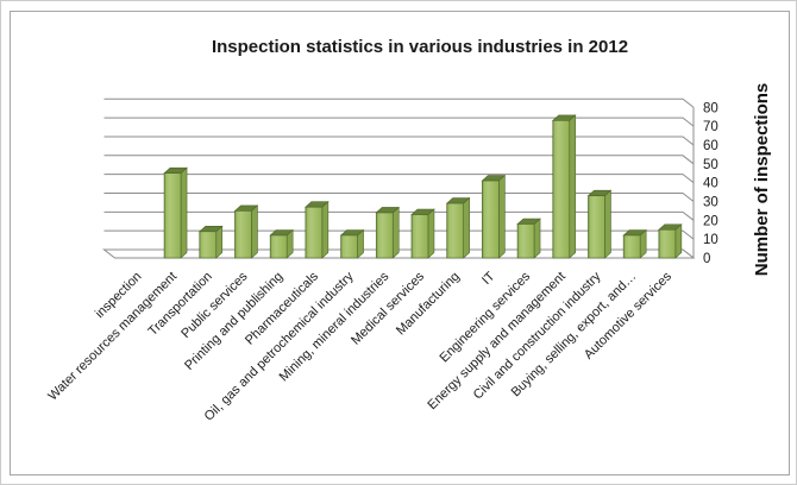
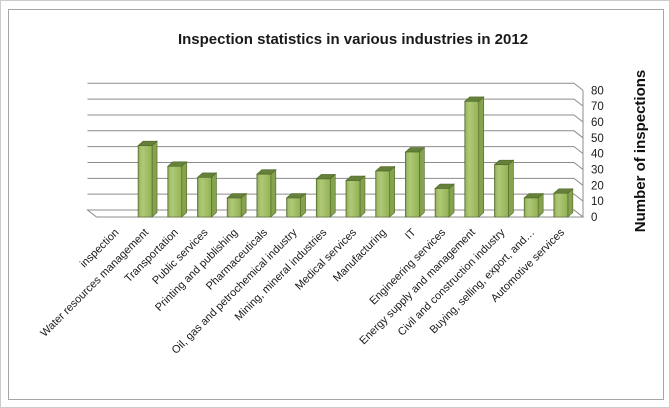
Transportation: 14 -> 32
